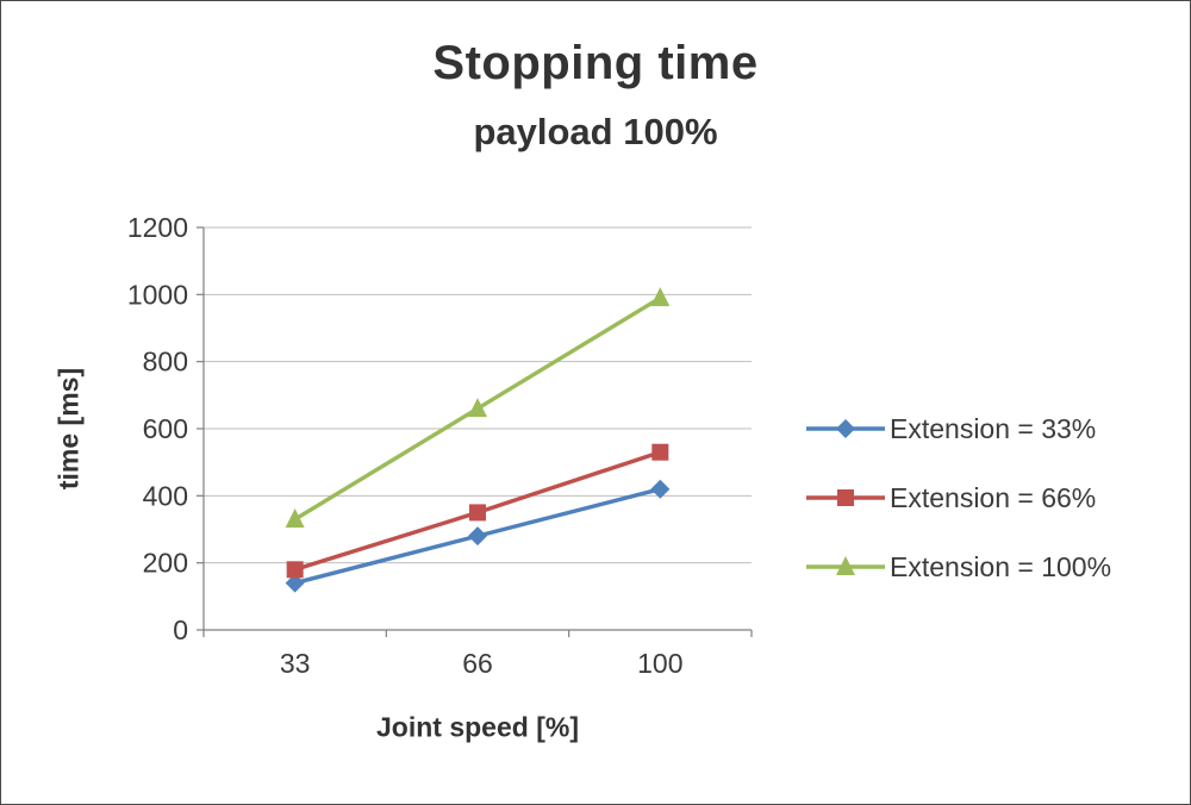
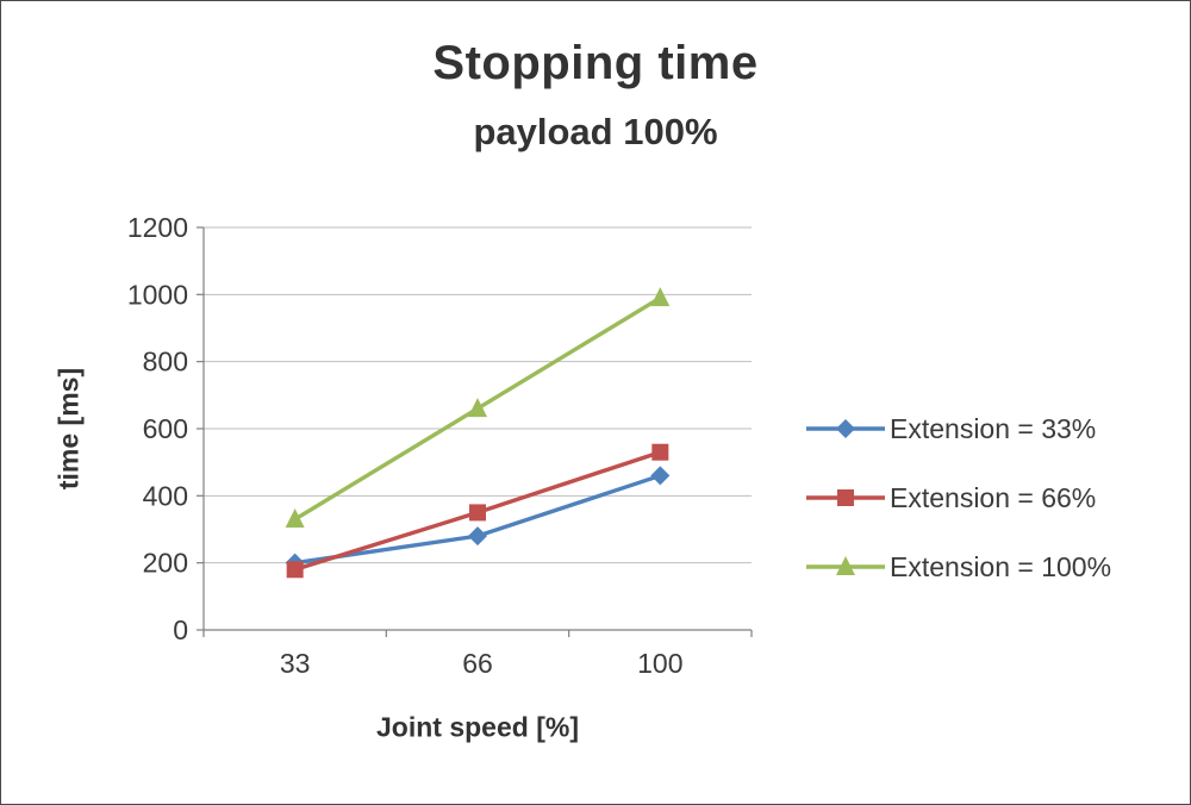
Extension = 33%/33: 140 -> 200
Extension = 33%/100: 420 -> 460
